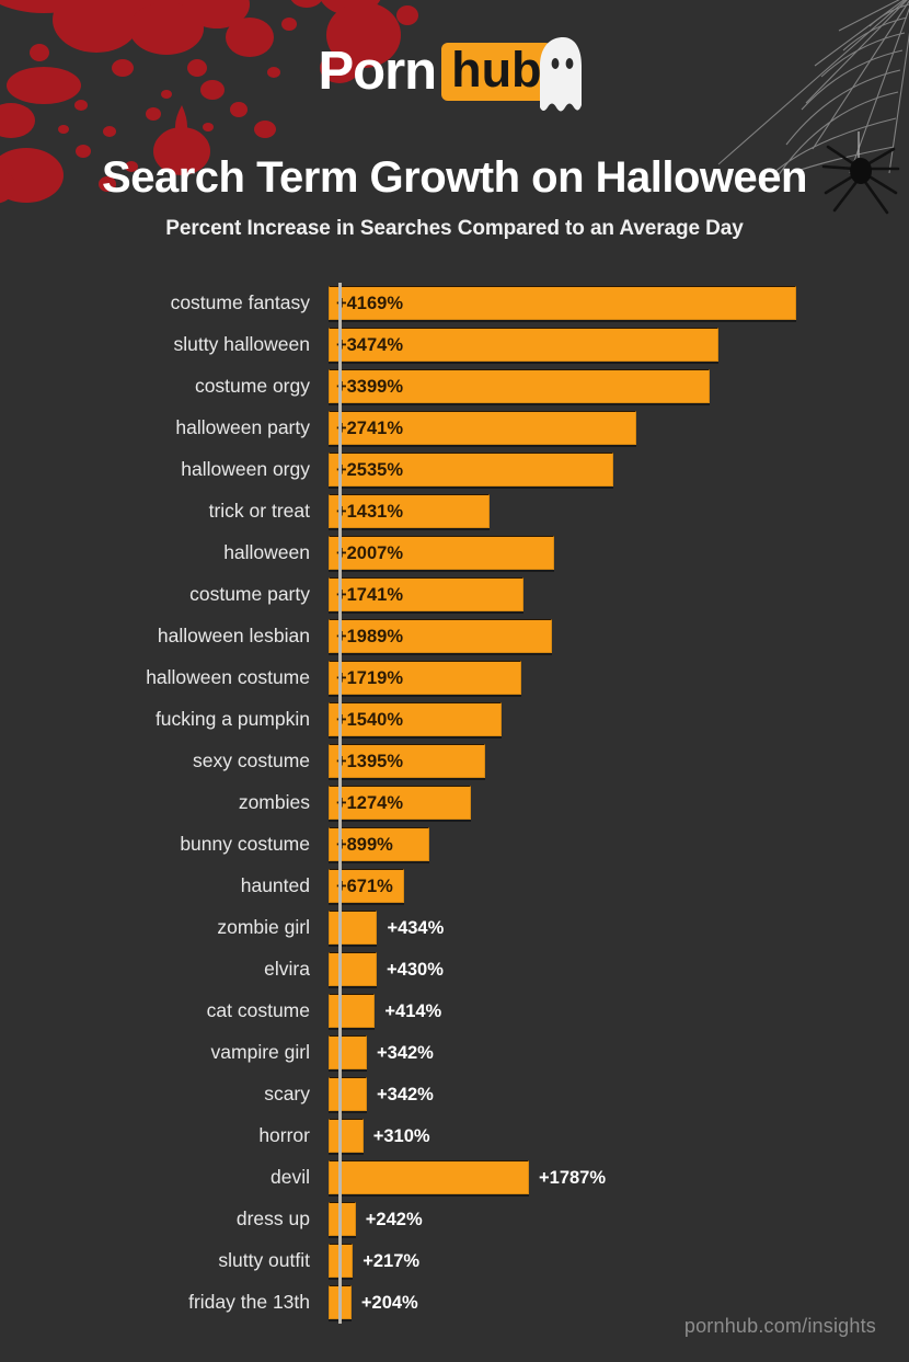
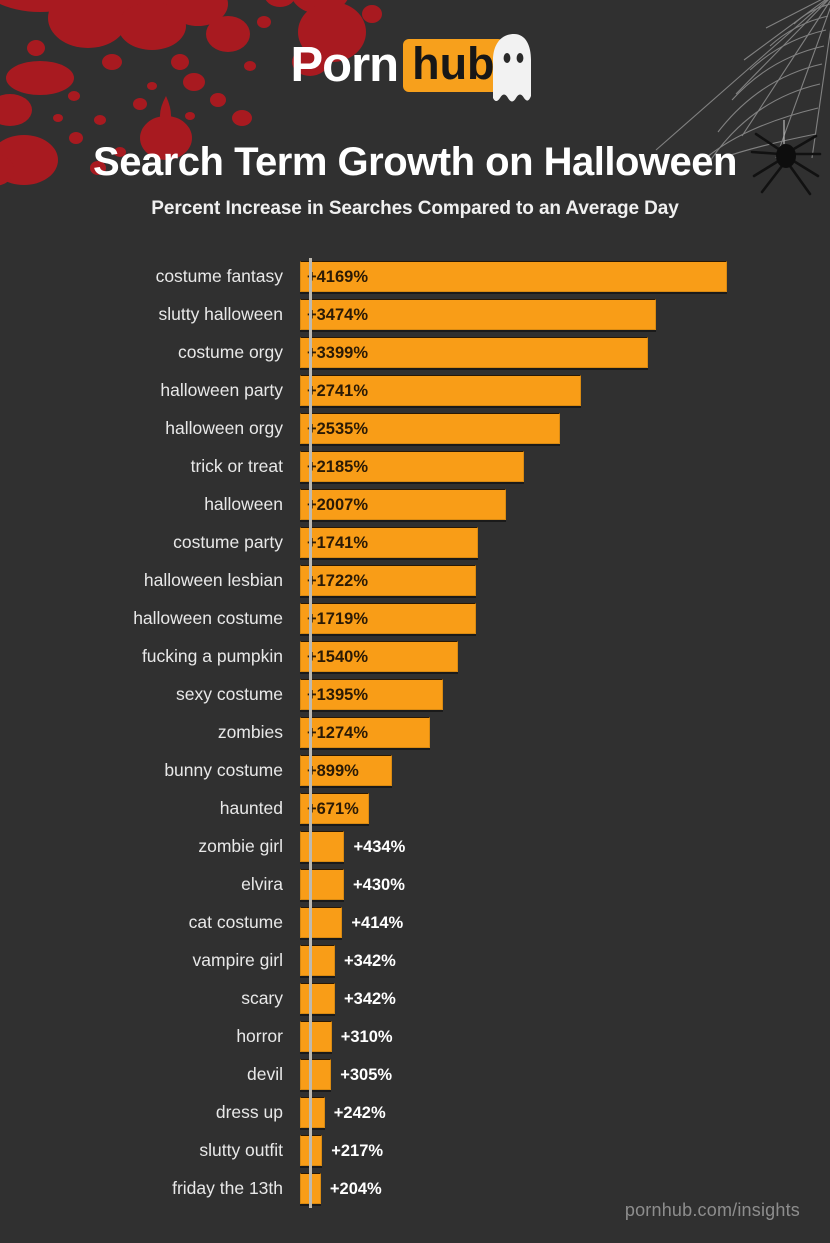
trick or treat: +1431% -> +2185%
halloween lesbian: +1989% -> +1722%
devil: +1787% -> +305%
